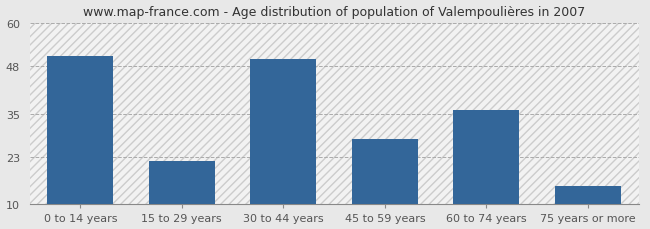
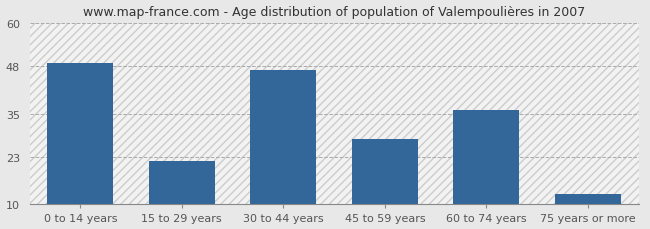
0 to 14 years: 51 -> 49
30 to 44 years: 50 -> 47
75 years or more: 15 -> 13
